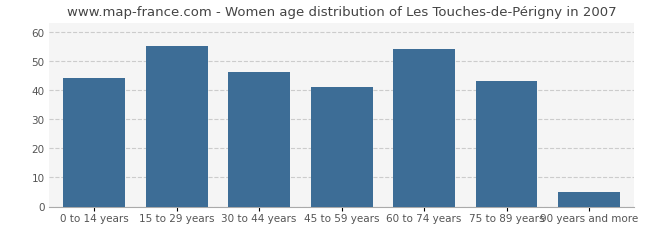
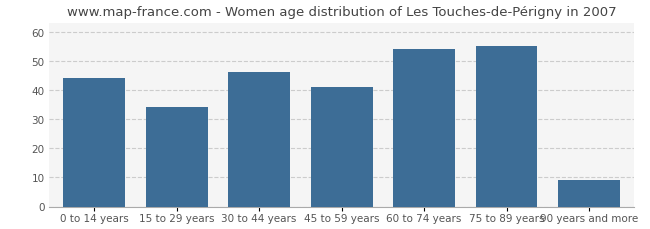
15 to 29 years: 55 -> 34
75 to 89 years: 43 -> 55
90 years and more: 5 -> 9
